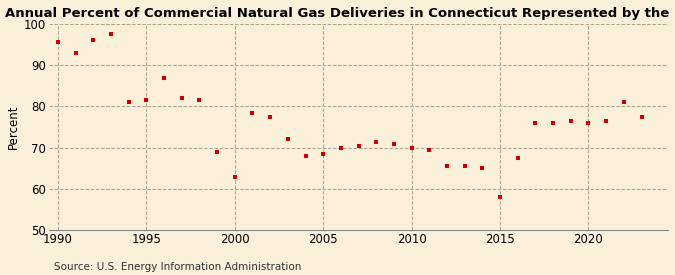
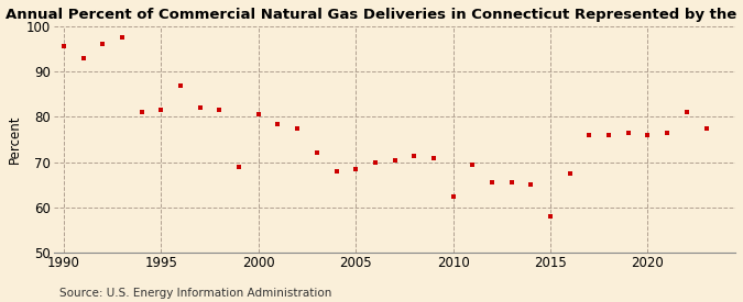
2000: 63.0 -> 80.5
2010: 70.0 -> 62.5
